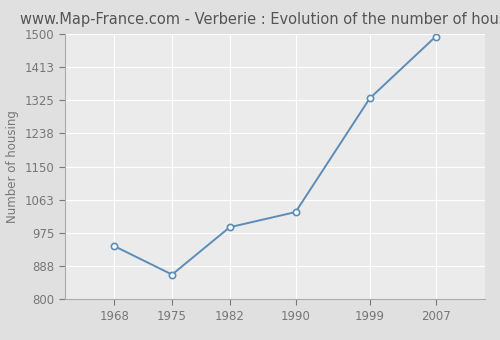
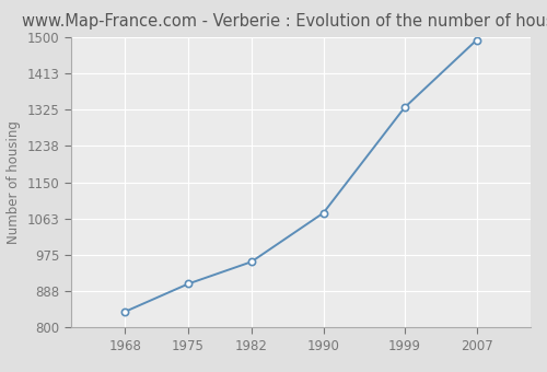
1968: 940 -> 838
1975: 865 -> 905
1982: 990 -> 958
1990: 1030 -> 1076
